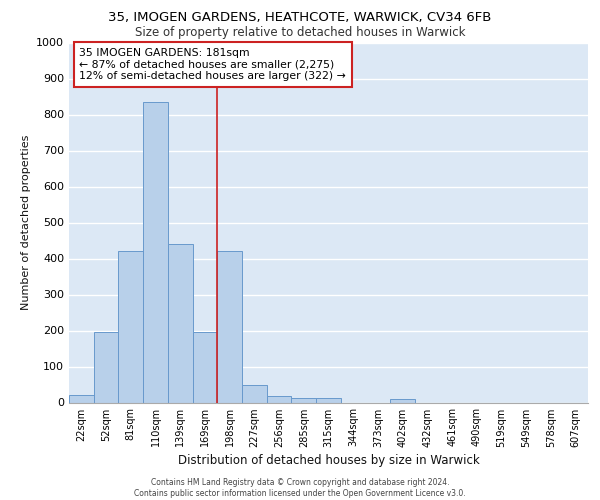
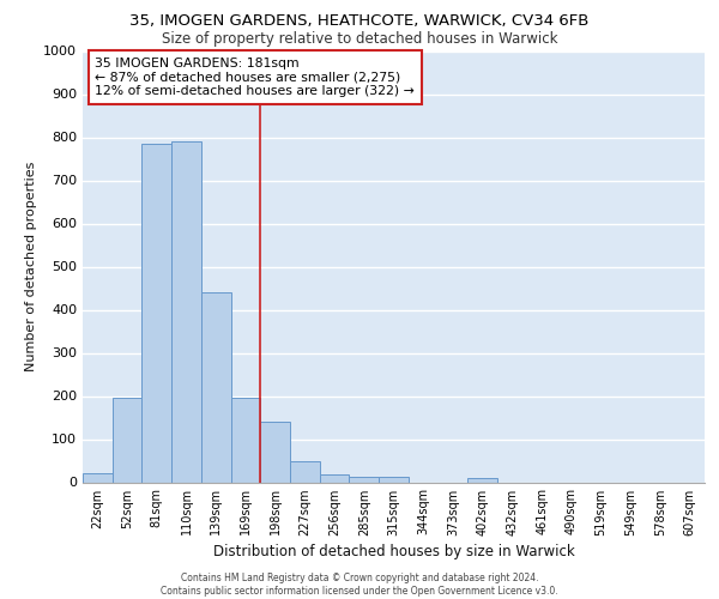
81sqm: 420 -> 785
110sqm: 835 -> 790
198sqm: 420 -> 140
